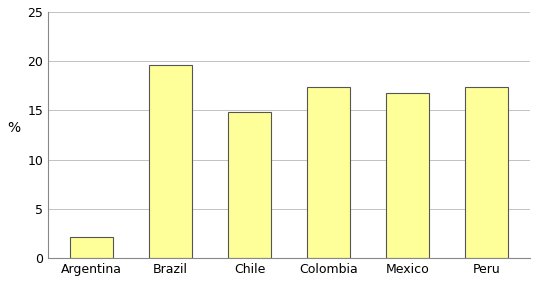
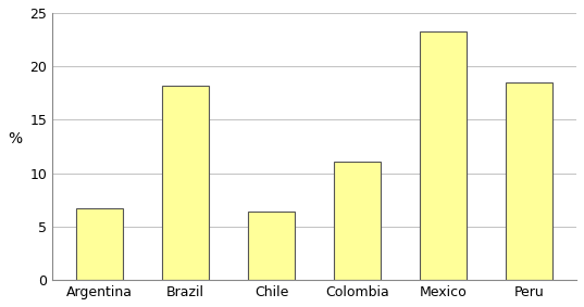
Argentina: 2.2 -> 6.7
Brazil: 19.6 -> 18.2
Chile: 14.8 -> 6.4
Colombia: 17.4 -> 11.1
Mexico: 16.8 -> 23.3
Peru: 17.4 -> 18.5
